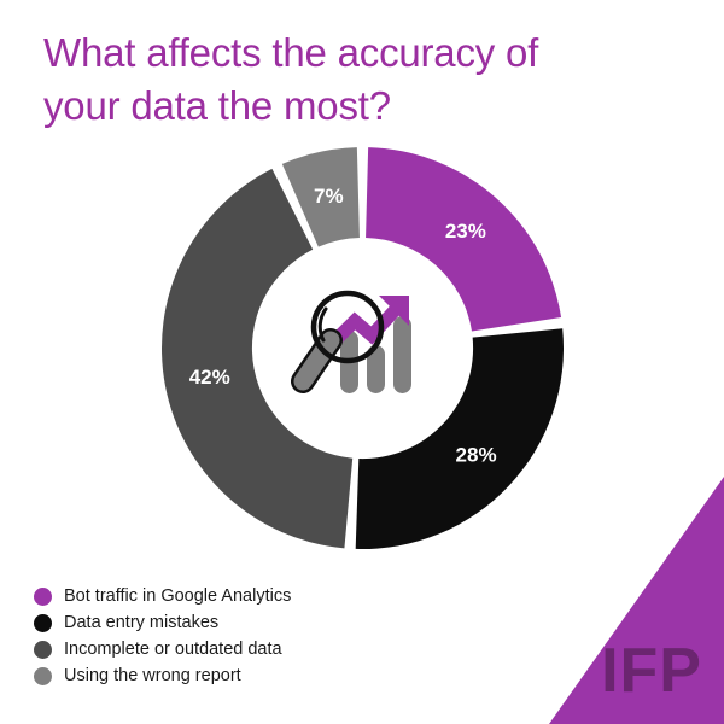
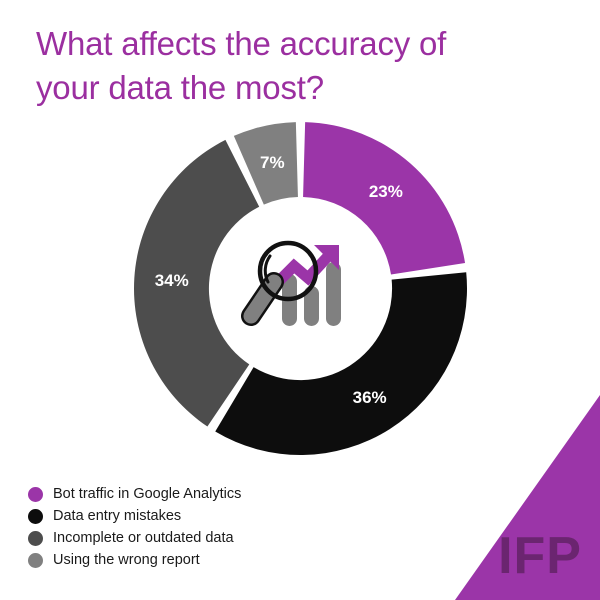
Data entry mistakes: 28% -> 36%
Incomplete or outdated data: 42% -> 34%
